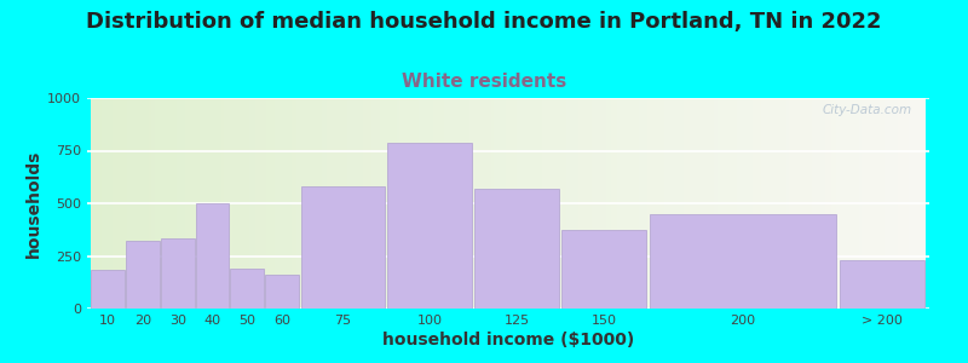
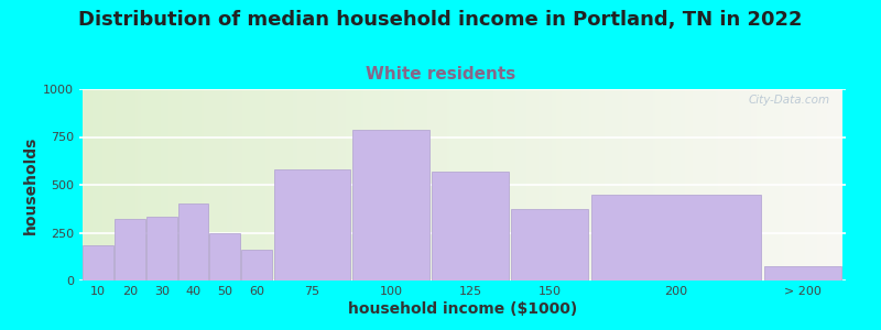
40: 500 -> 400
50: 190 -> 240
> 200: 230 -> 80
